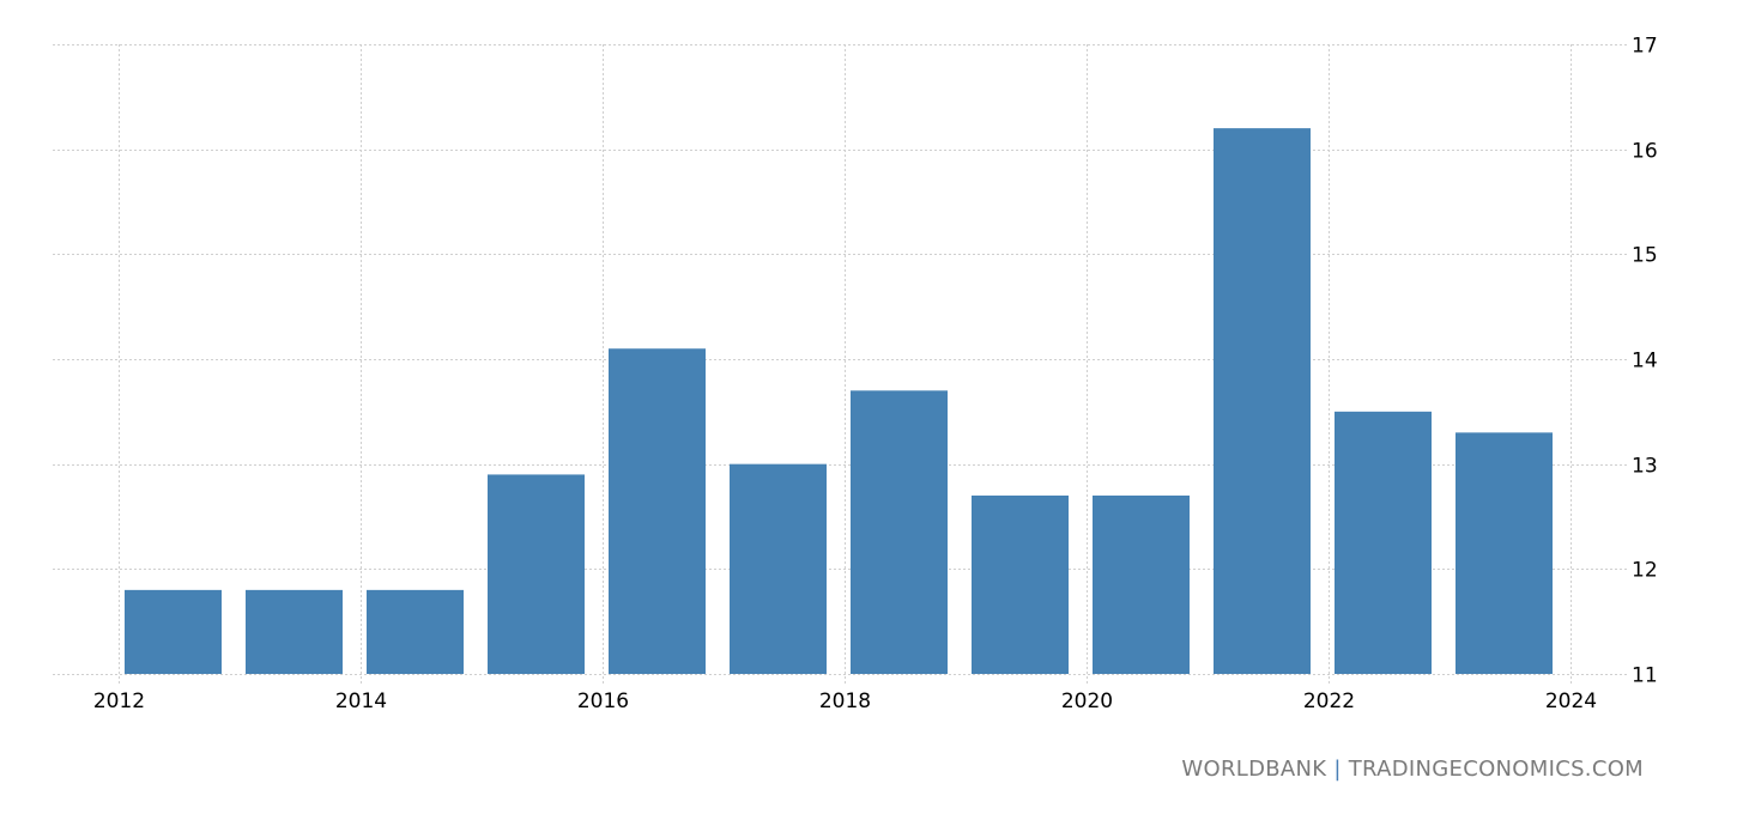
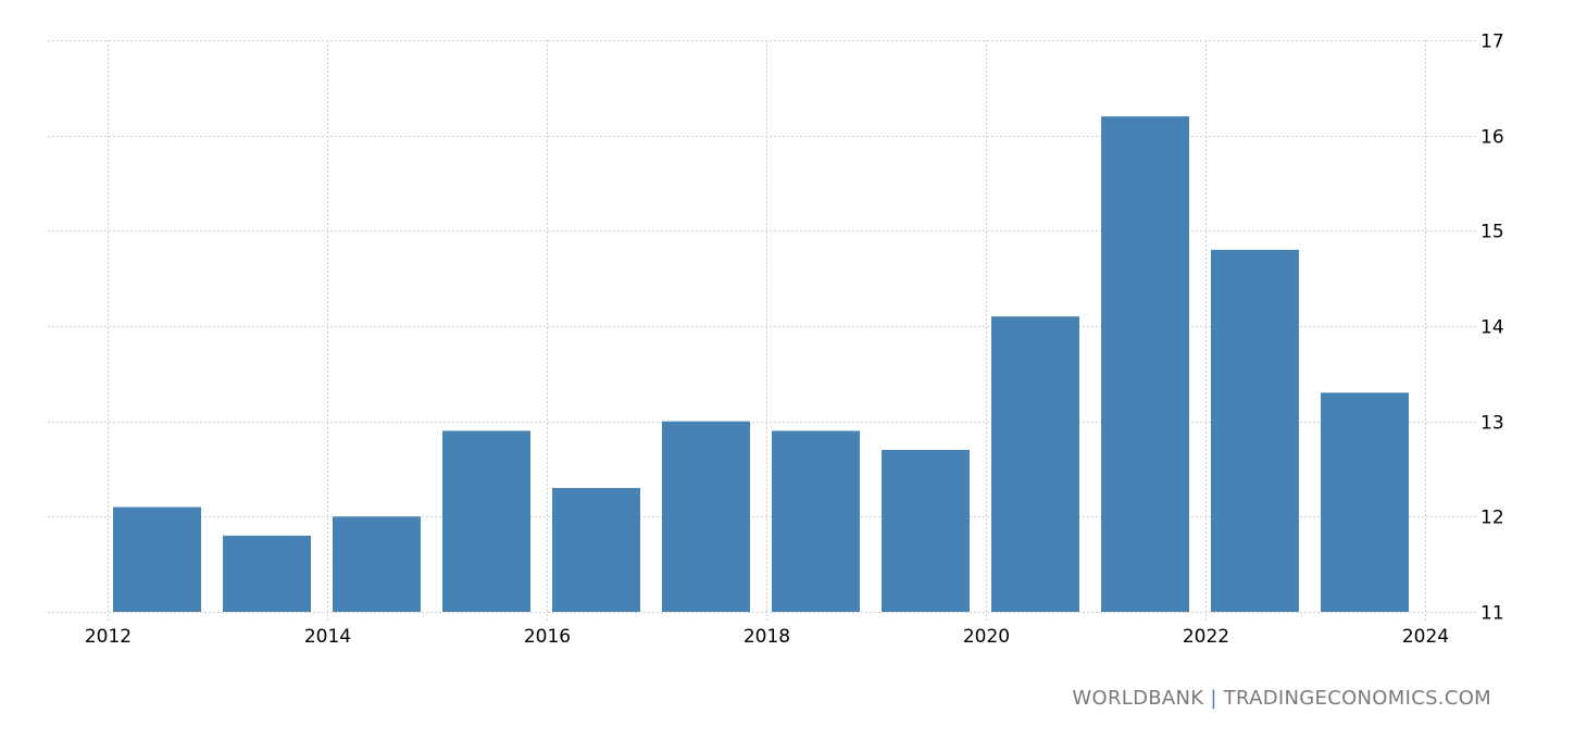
2012: 11.8 -> 12.1
2014: 11.8 -> 12.0
2016: 14.1 -> 12.3
2018: 13.7 -> 12.9
2020: 12.7 -> 14.1
2022: 13.5 -> 14.8
